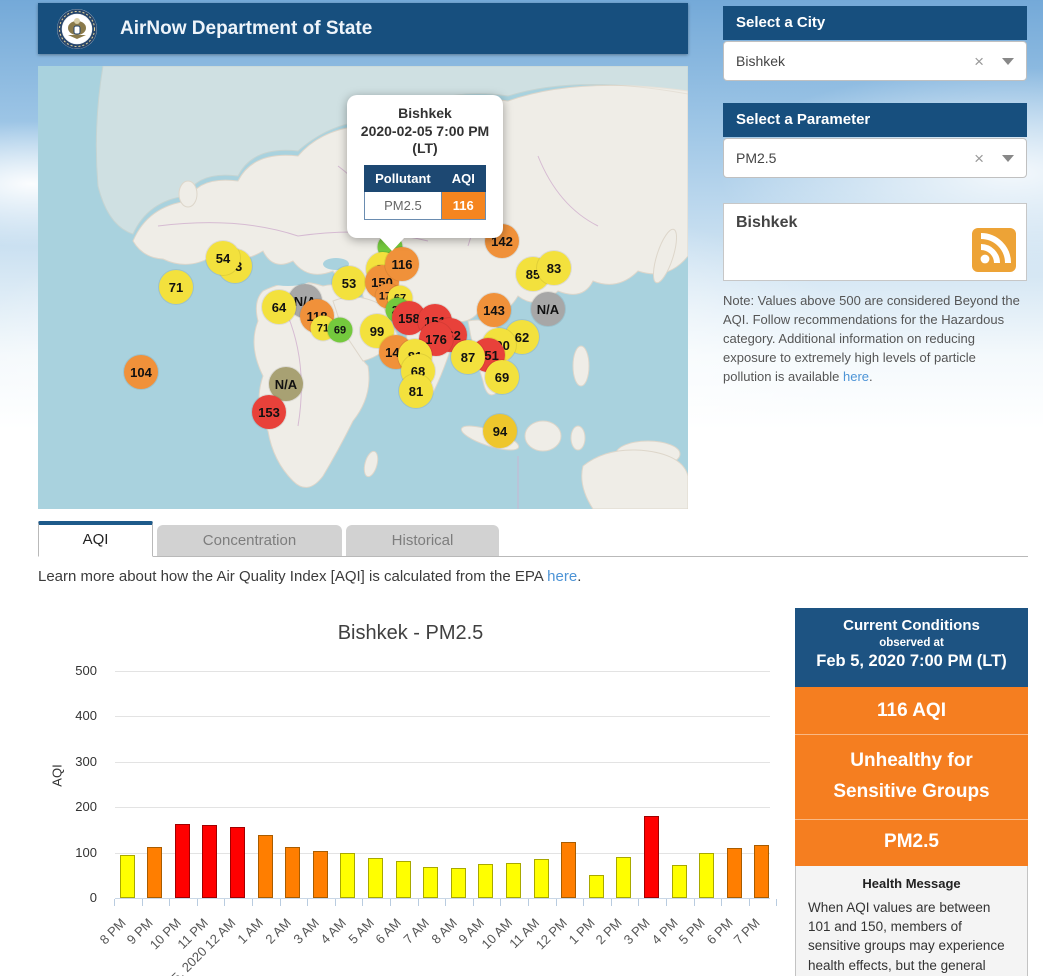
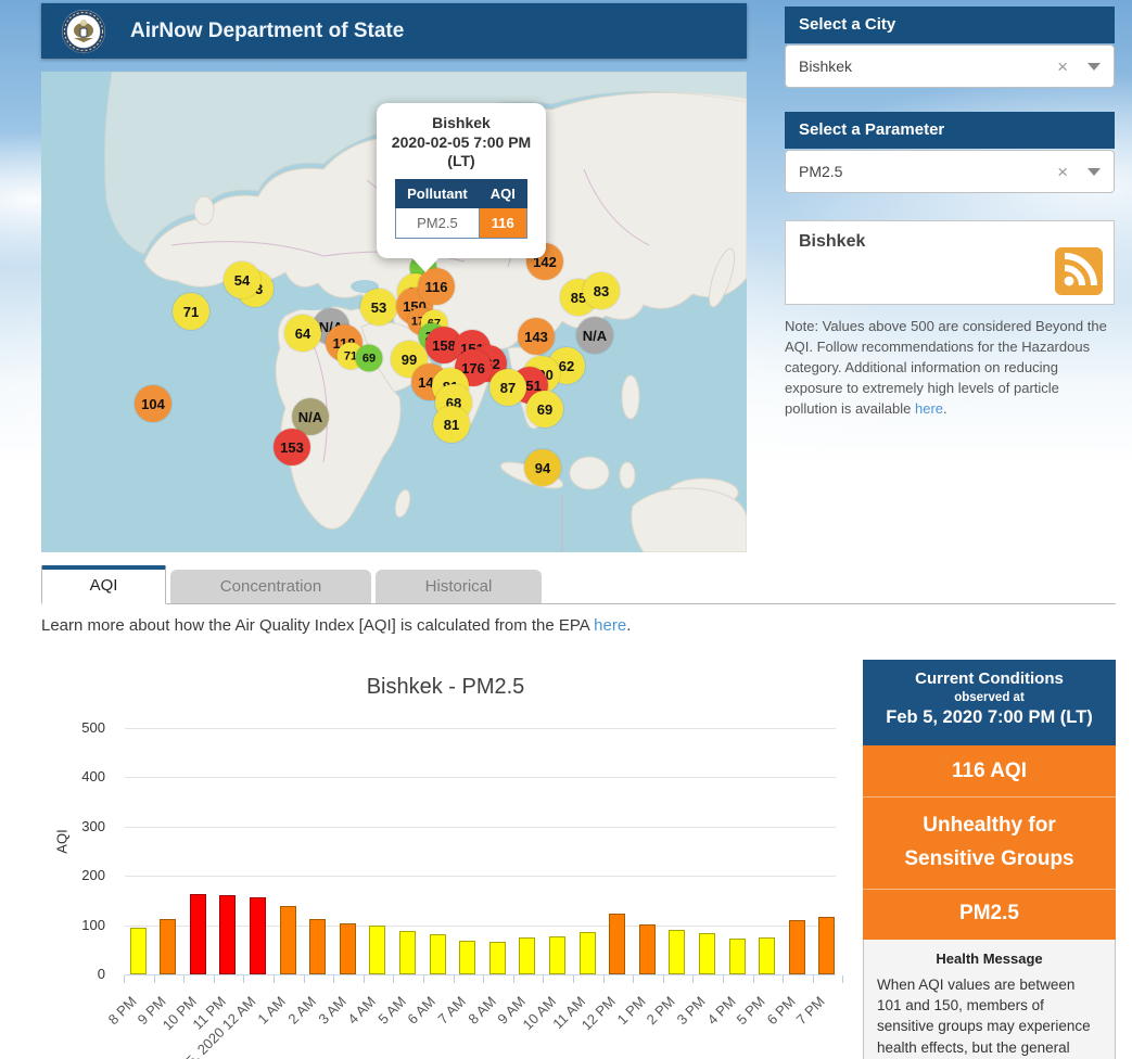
1 PM: 50 -> 100
3 PM: 180 -> 80
5 PM: 100 -> 80
